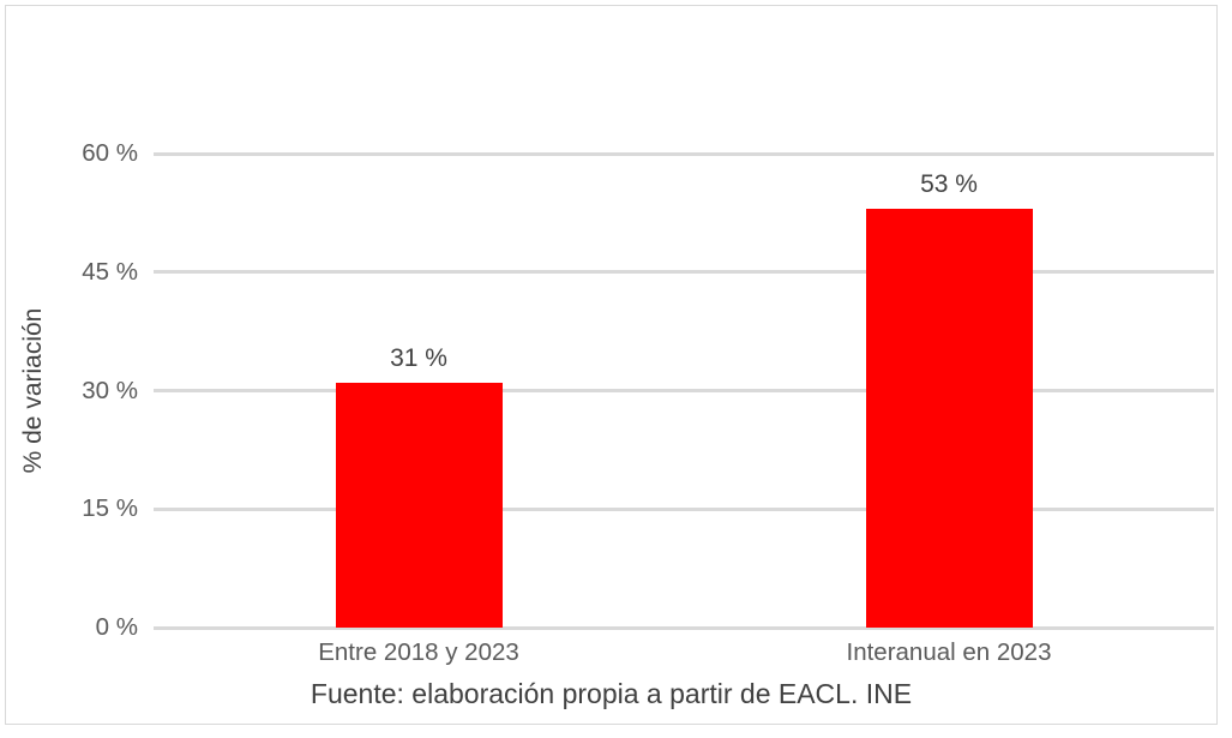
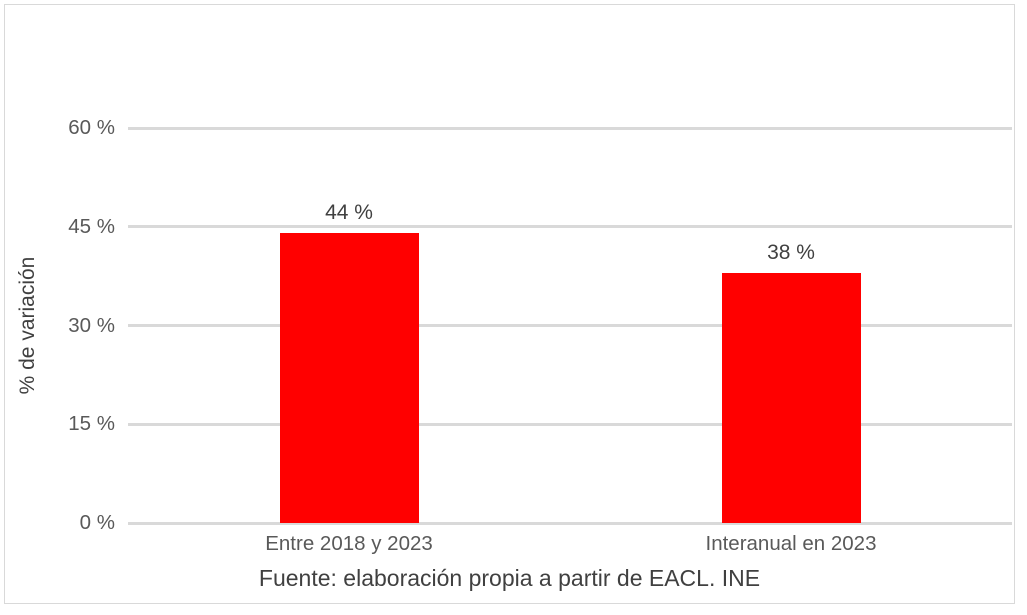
Entre 2018 y 2023: 31 -> 44
Interanual en 2023: 53 -> 38
